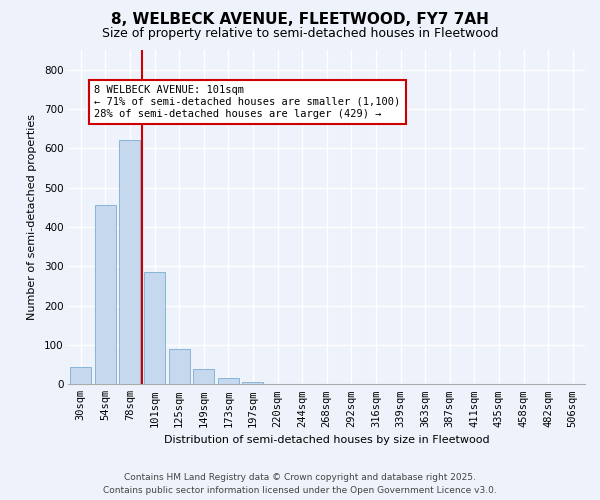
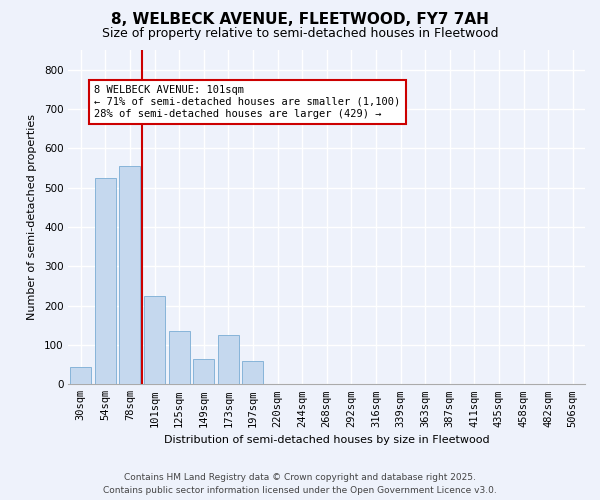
54sqm: 455 -> 525
78sqm: 620 -> 555
101sqm: 285 -> 225
125sqm: 90 -> 135
149sqm: 38 -> 65
173sqm: 15 -> 125
197sqm: 5 -> 60
